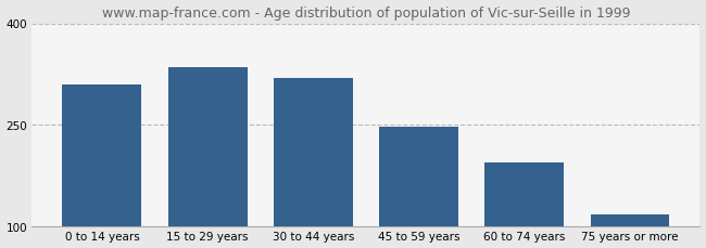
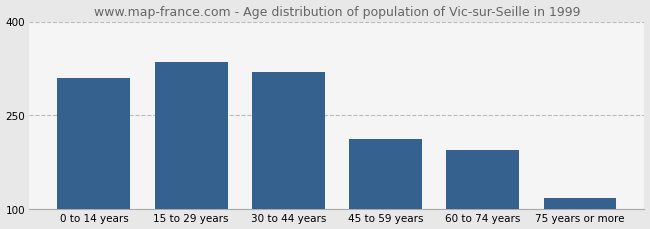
45 to 59 years: 248 -> 212
